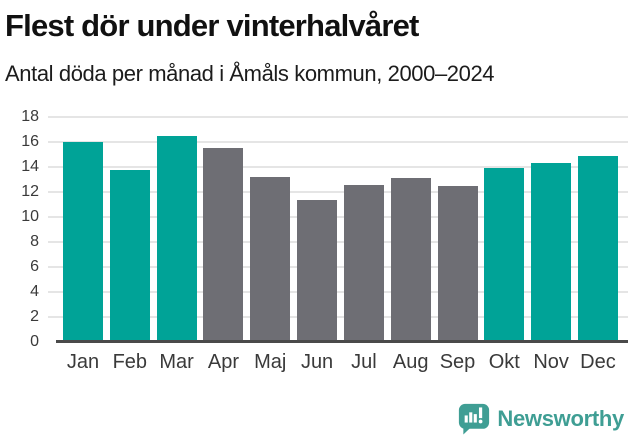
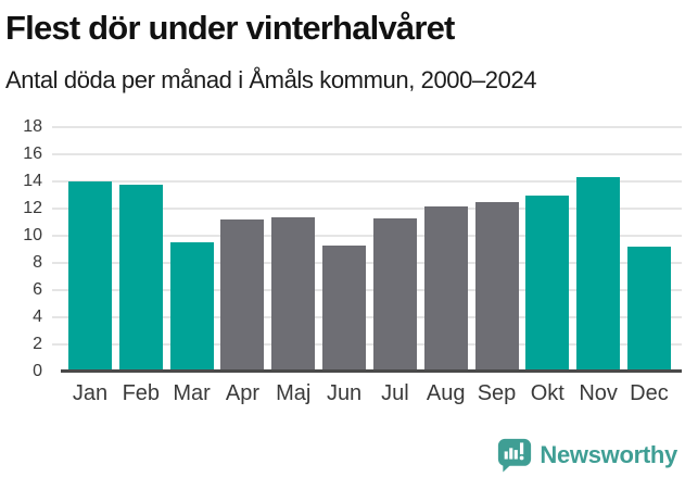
Jan: 16.0 -> 14.0
Mar: 16.5 -> 9.5
Apr: 15.5 -> 11.2
Maj: 13.2 -> 11.4
Jun: 11.4 -> 9.3
Jul: 12.6 -> 11.3
Aug: 13.1 -> 12.2
Okt: 13.9 -> 13.0
Dec: 14.9 -> 9.2
